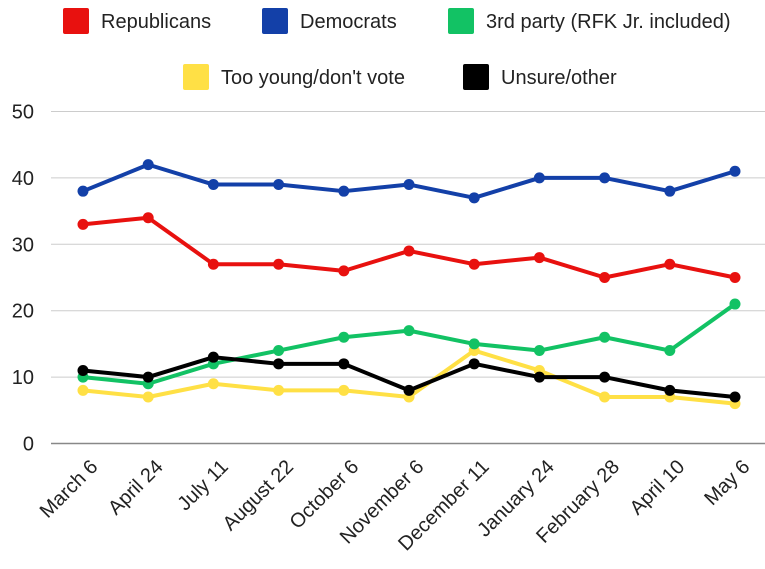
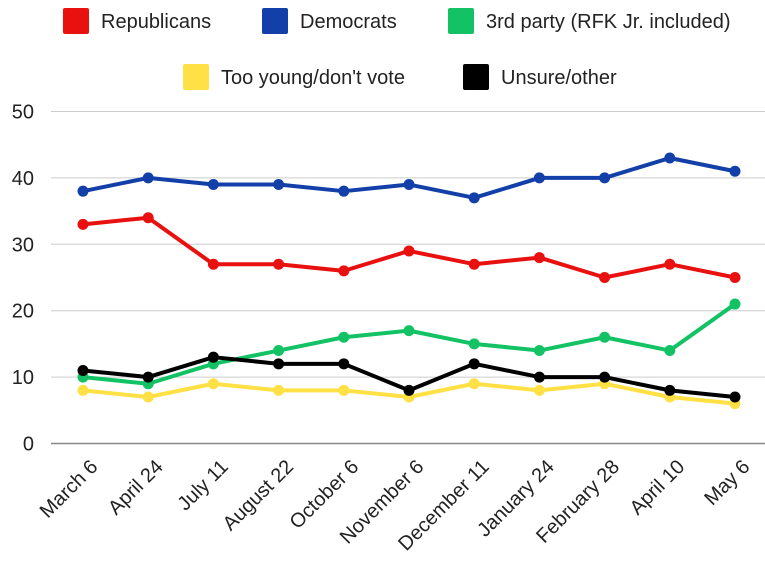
Democrats/April 24: 42 -> 40
Too young/don't vote/December 11: 14 -> 9
Too young/don't vote/January 24: 11 -> 8
Too young/don't vote/February 28: 7 -> 9
Democrats/April 10: 38 -> 43
